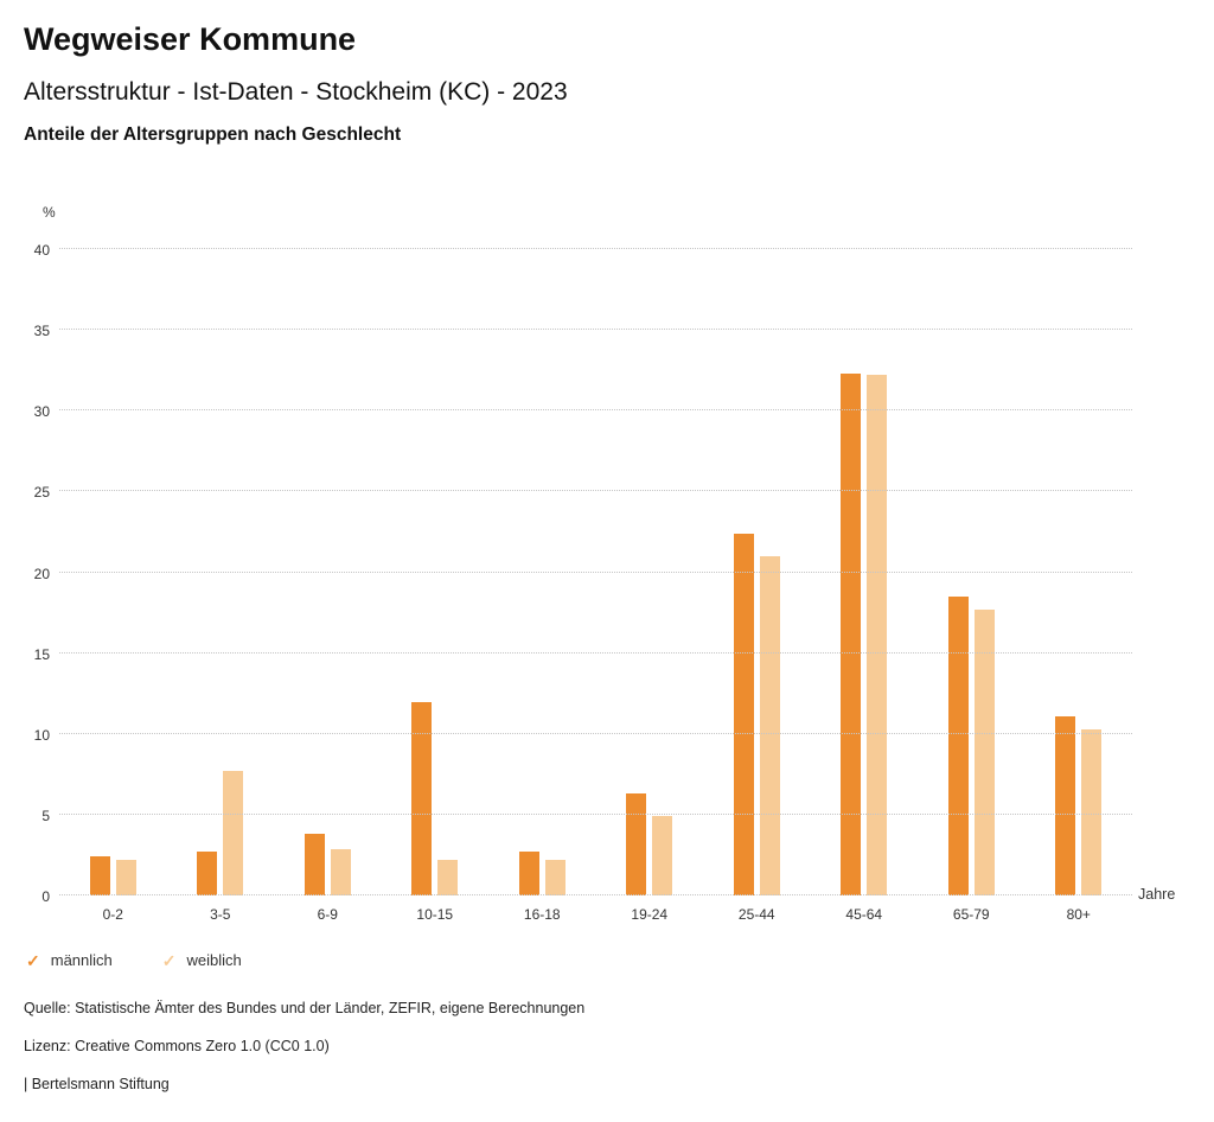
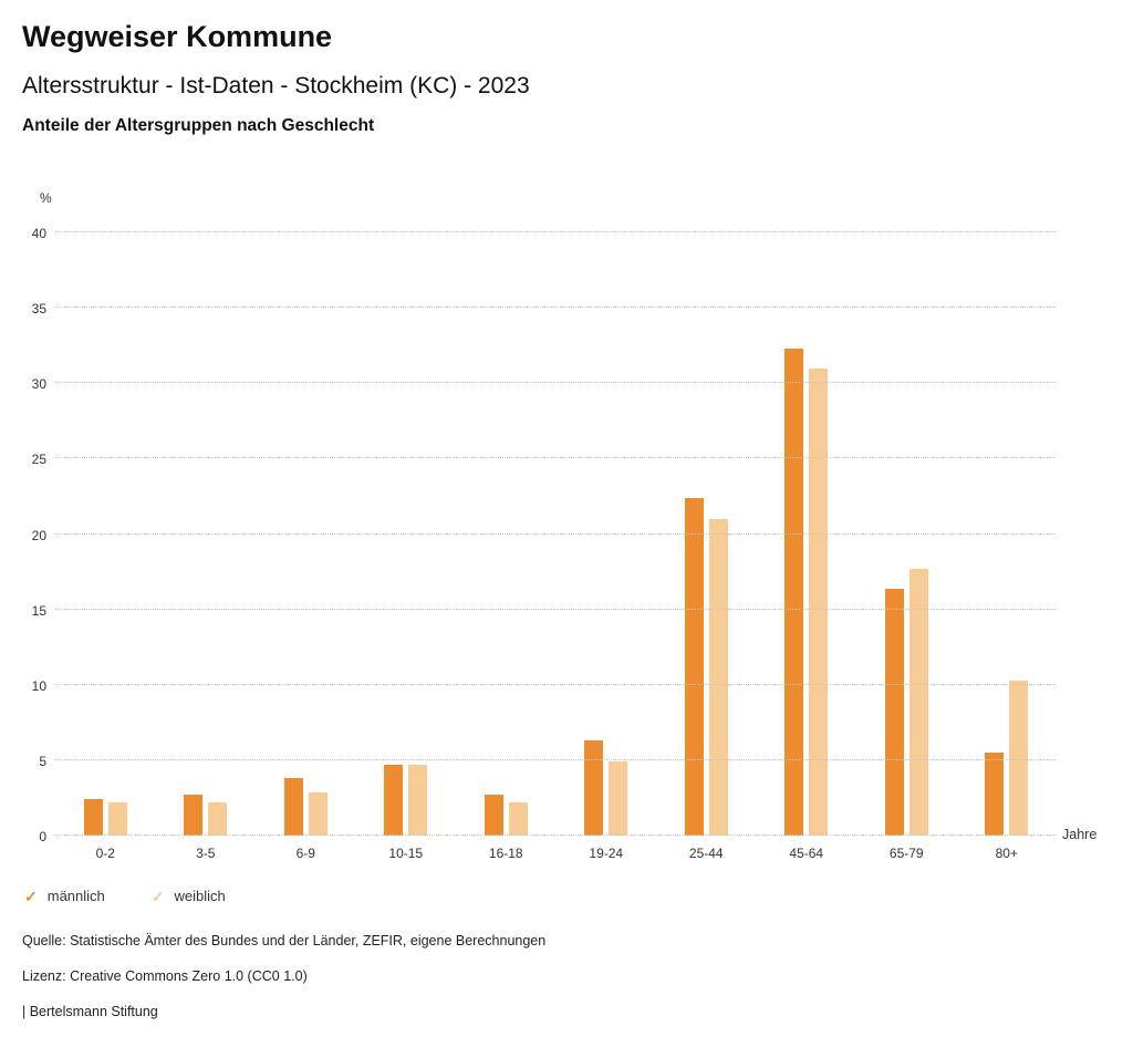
weiblich/3-5: 7.7 -> 2.2
männlich/10-15: 12.0 -> 4.7
weiblich/10-15: 2.2 -> 4.7
weiblich/45-64: 32.2 -> 31.0
männlich/65-79: 18.5 -> 16.4
männlich/80+: 11.1 -> 5.5
